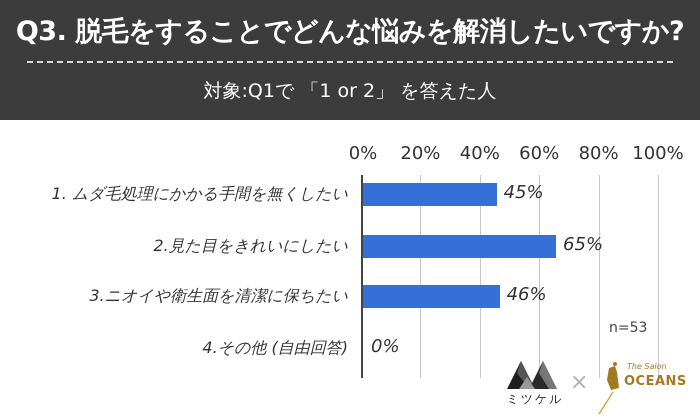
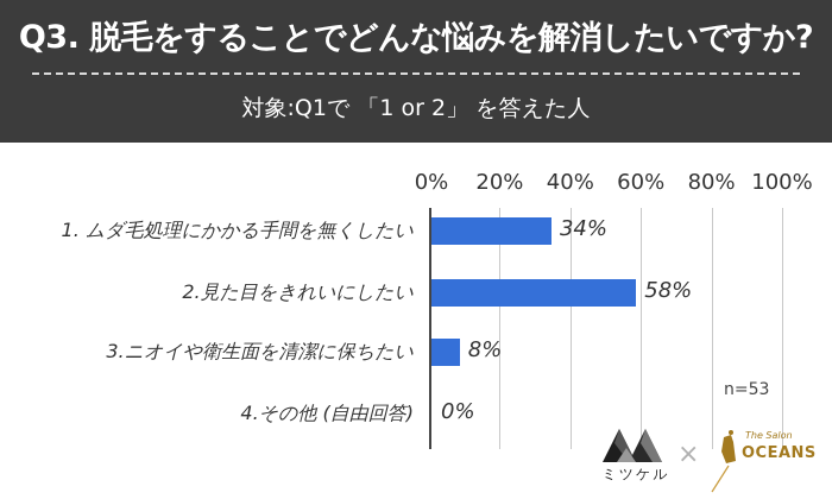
1. ムダ毛処理にかかる手間を無くしたい: 45% -> 34%
2.見た目をきれいにしたい: 65% -> 58%
3.ニオイや衛生面を清潔に保ちたい: 46% -> 8%
